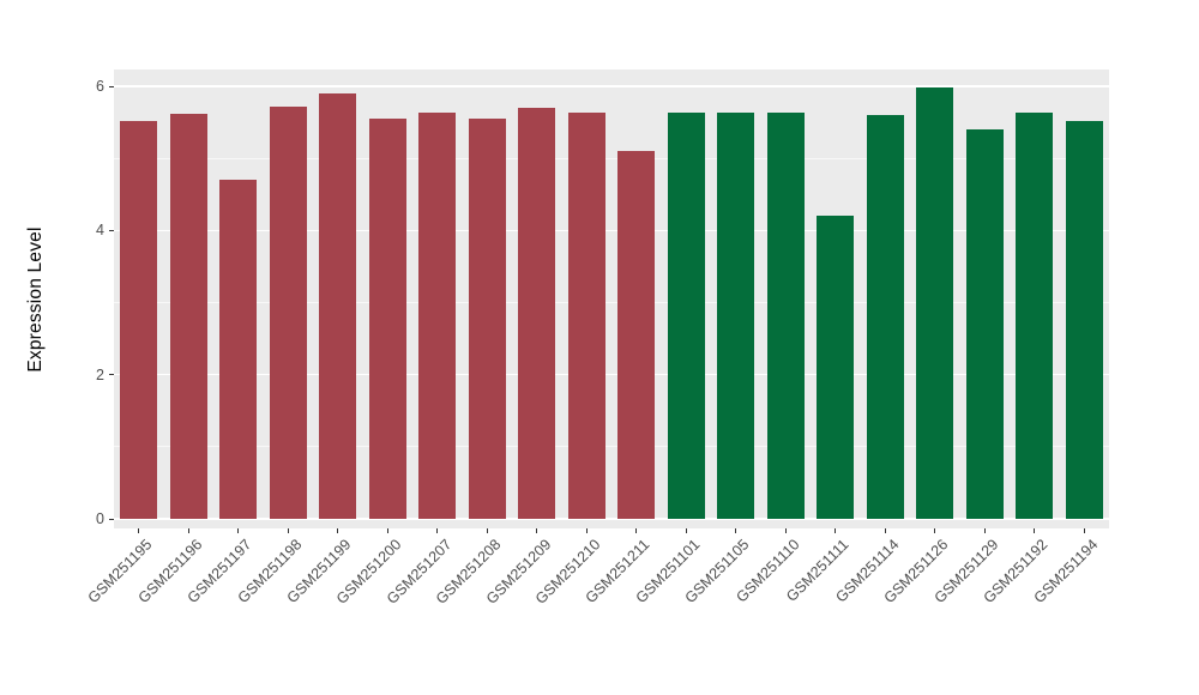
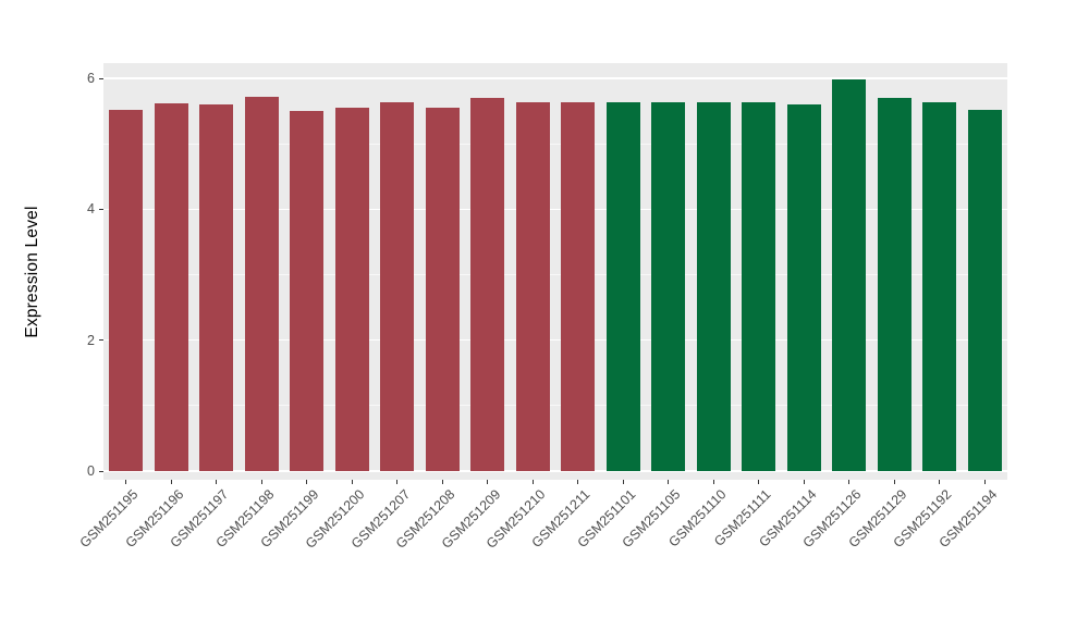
GSM251197: 4.7 -> 5.6
GSM251199: 5.9 -> 5.5
GSM251211: 5.1 -> 5.6
GSM251111: 4.2 -> 5.6
GSM251129: 5.4 -> 5.7
